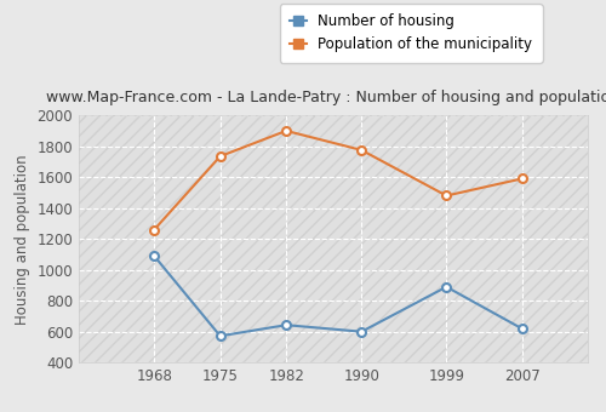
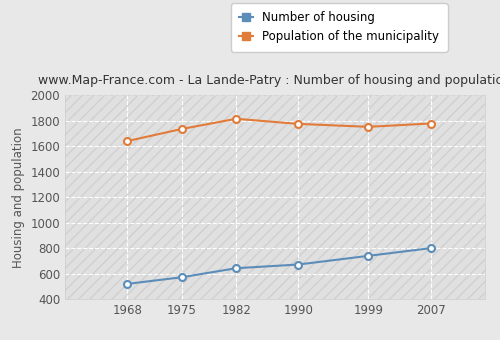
Number of housing/1968: 1090 -> 520
Population of the municipality/1968: 1260 -> 1640
Population of the municipality/1982: 1900 -> 1820
Number of housing/1990: 600 -> 670
Number of housing/1999: 890 -> 740
Population of the municipality/1999: 1480 -> 1750
Number of housing/2007: 620 -> 800
Population of the municipality/2007: 1590 -> 1780
